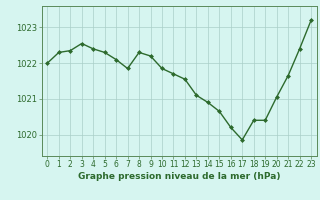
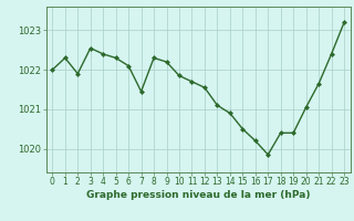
2: 1022.35 -> 1021.90
7: 1021.85 -> 1021.45
15: 1020.65 -> 1020.50
